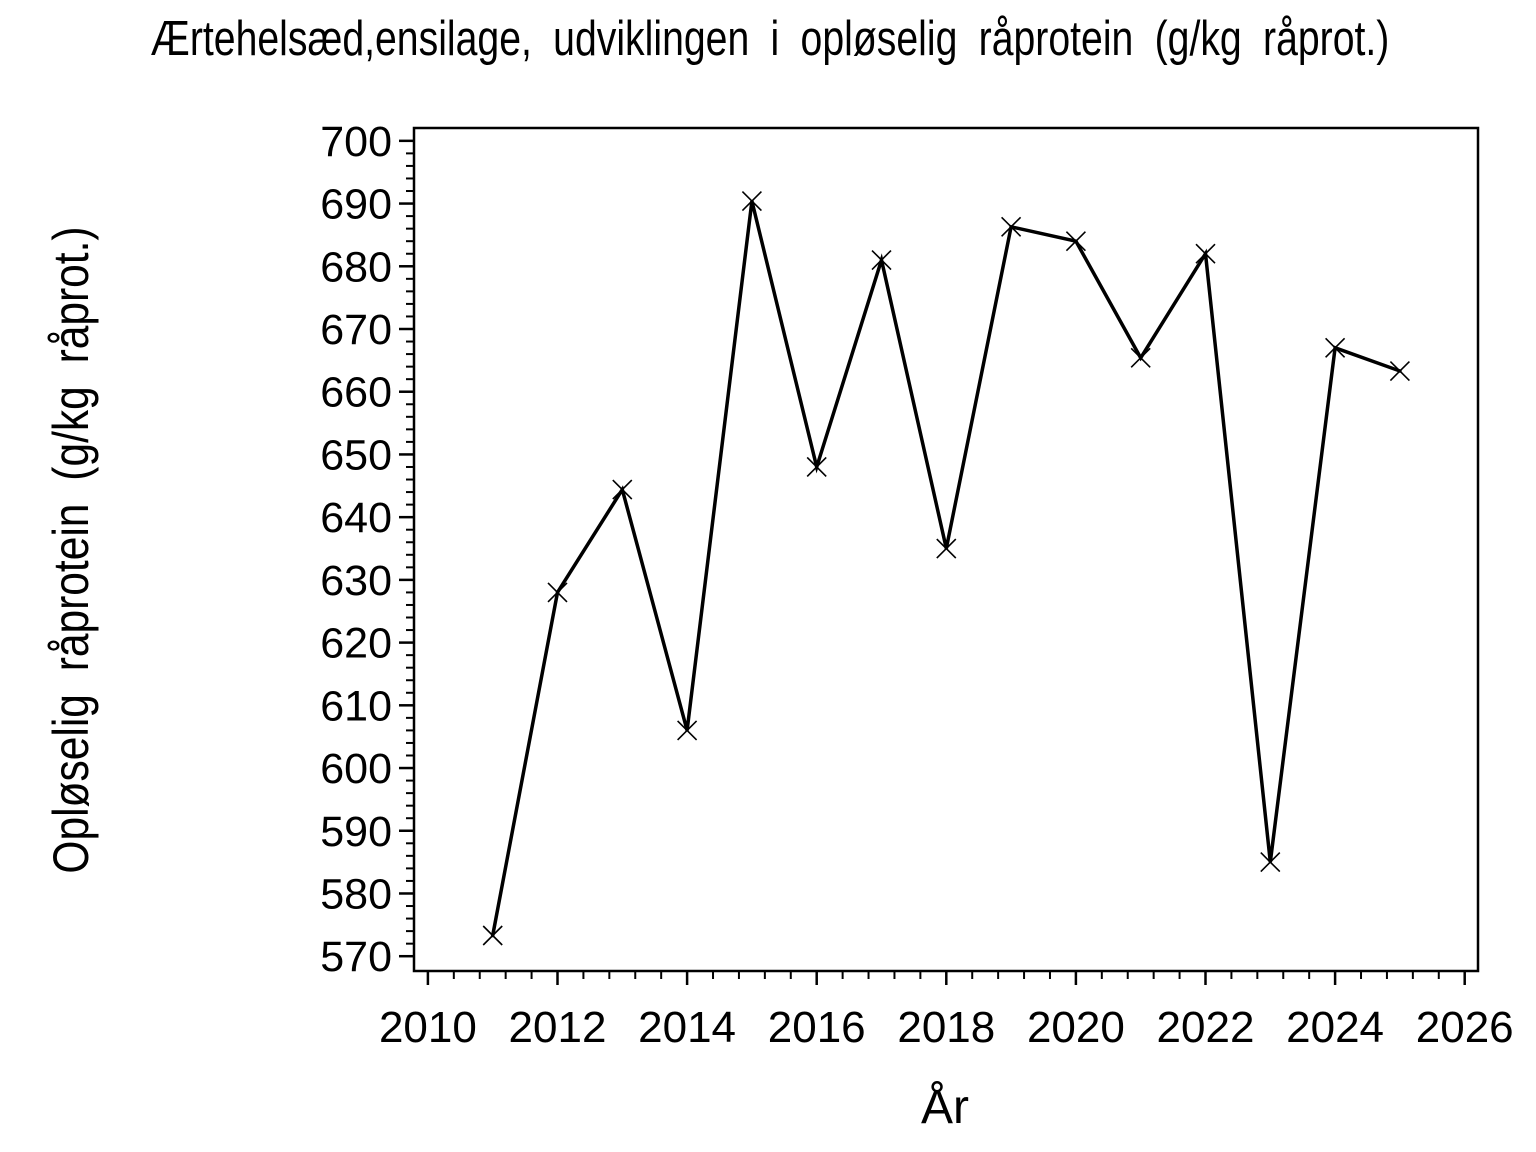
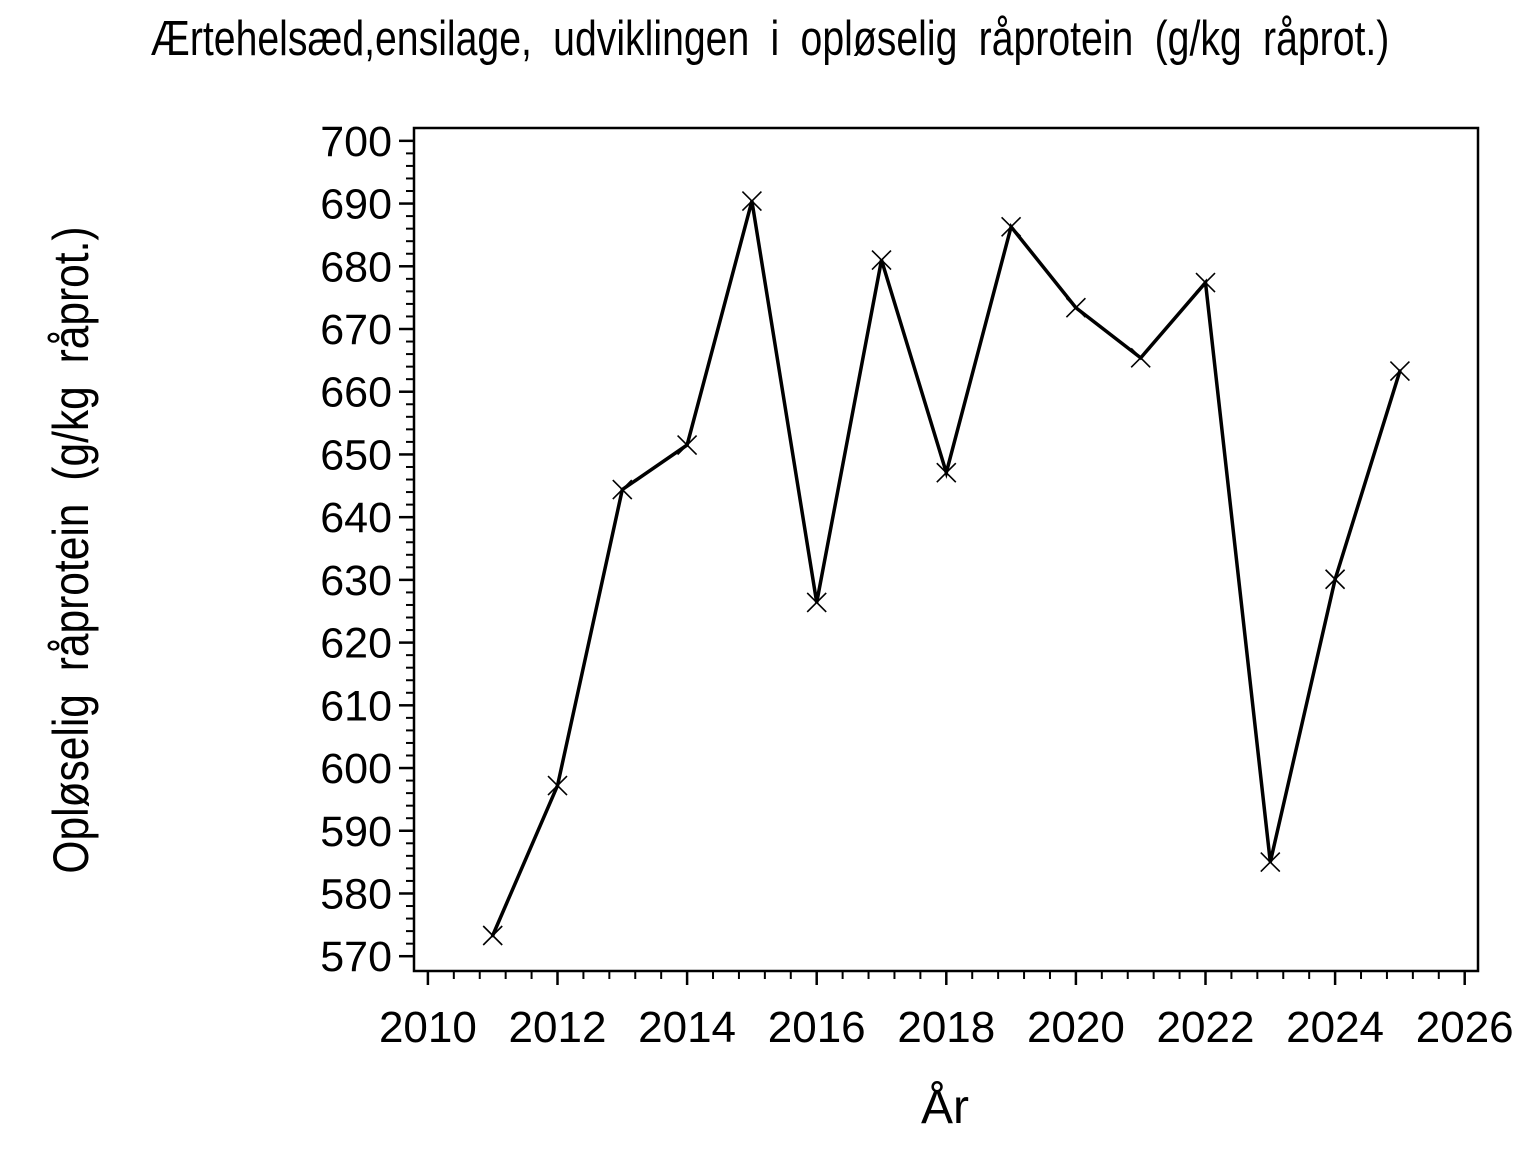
2012: 628 -> 597
2014: 606 -> 652
2016: 648 -> 626
2018: 635 -> 647
2020: 684 -> 673
2022: 682 -> 677
2024: 667 -> 630
